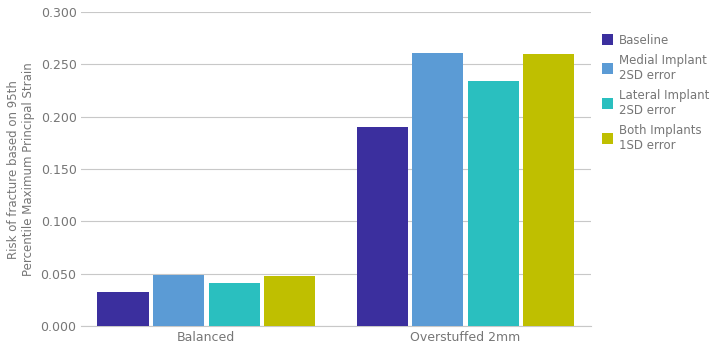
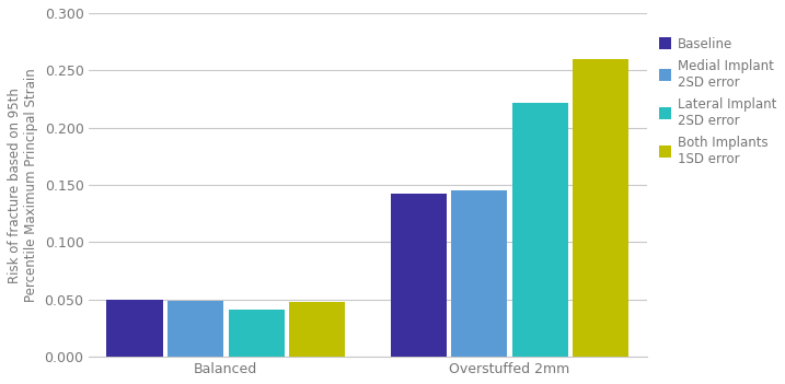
Baseline/Balanced: 0.033 -> 0.050
Baseline/Overstuffed 2mm: 0.190 -> 0.142
Medial Implant 2SD error/Overstuffed 2mm: 0.261 -> 0.145
Lateral Implant 2SD error/Overstuffed 2mm: 0.234 -> 0.222
